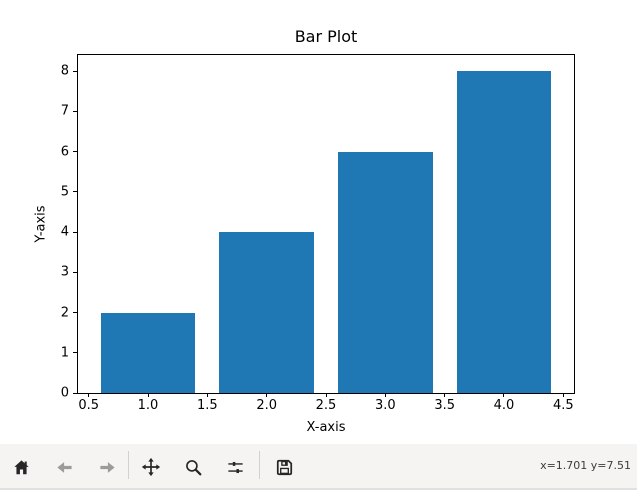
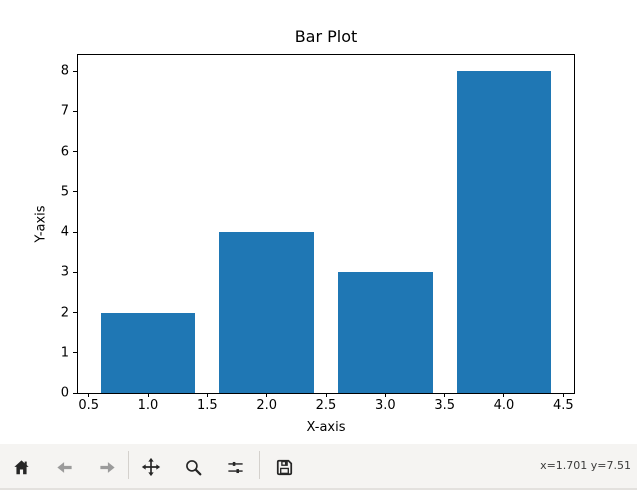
3: 6 -> 3
